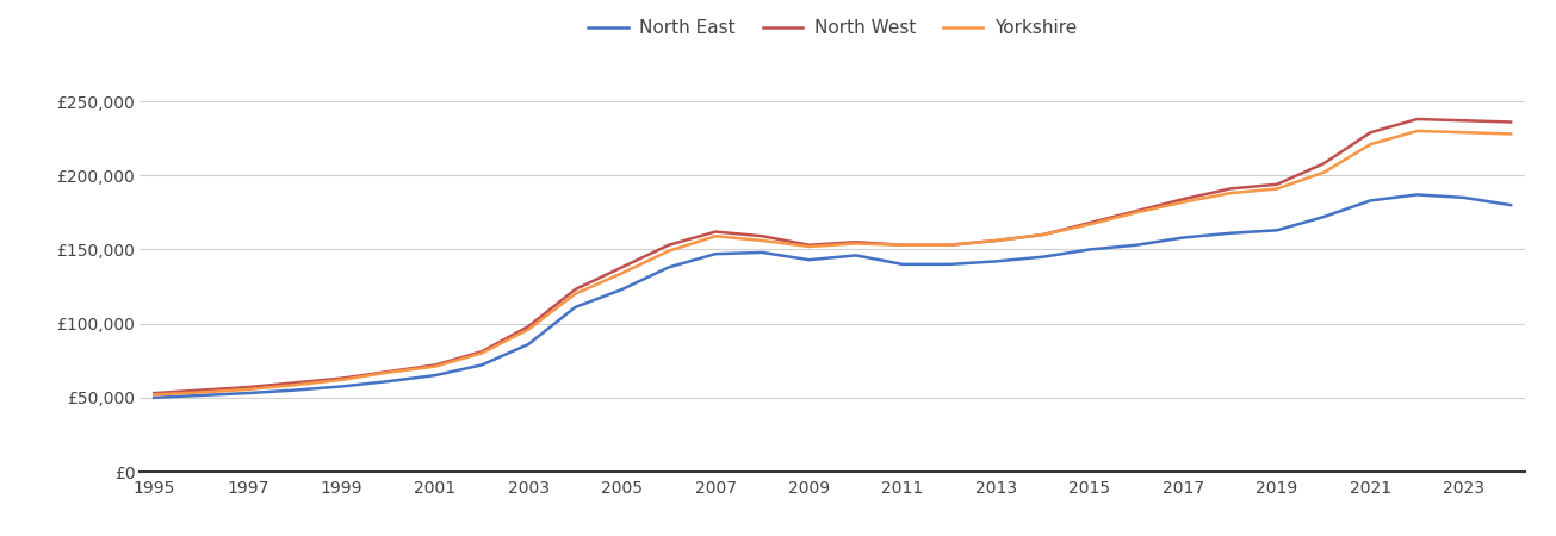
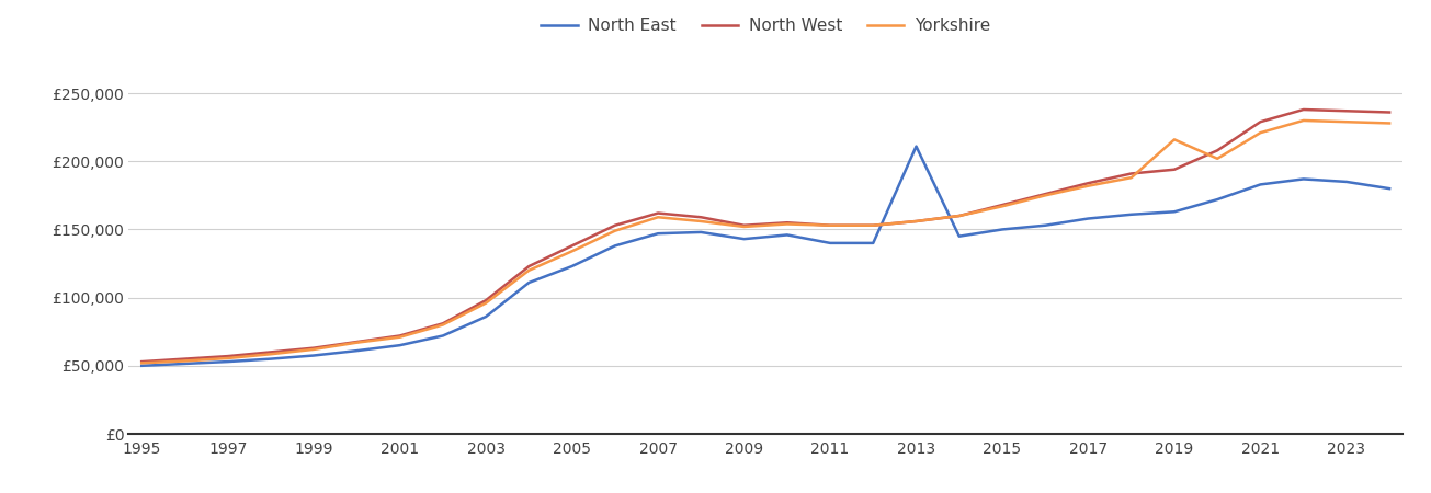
North East/2013: £142,000 -> £211,000
Yorkshire/2019: £191,000 -> £216,000
